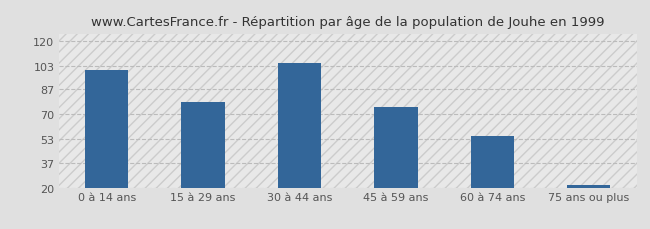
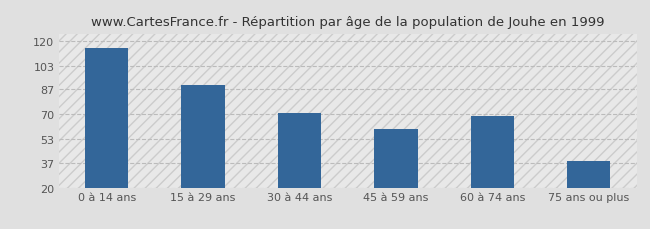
0 à 14 ans: 100 -> 115
15 à 29 ans: 78 -> 90
30 à 44 ans: 105 -> 71
45 à 59 ans: 75 -> 60
60 à 74 ans: 55 -> 69
75 ans ou plus: 22 -> 38
